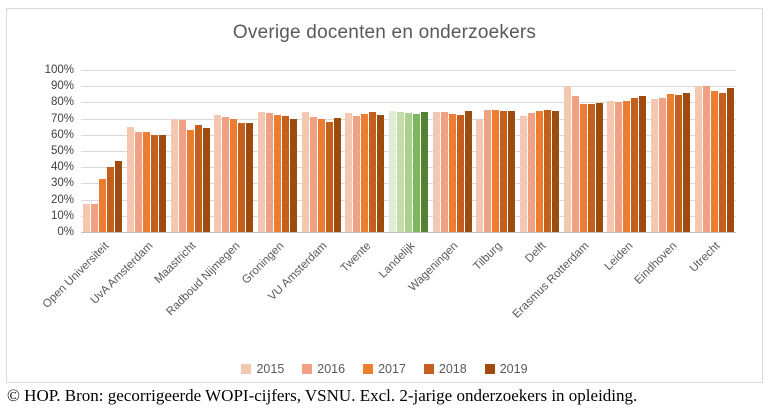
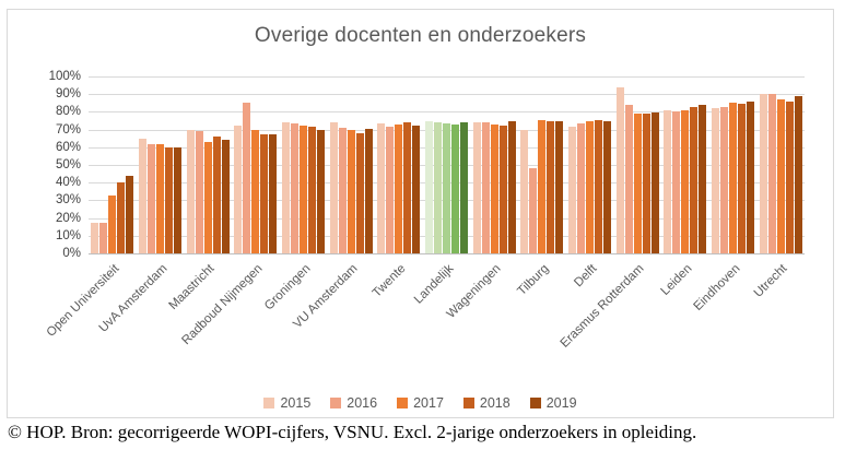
2016/Radboud Nijmegen: 71% -> 85%
2016/Tilburg: 76% -> 48%
2015/Erasmus Rotterdam: 90% -> 94%
